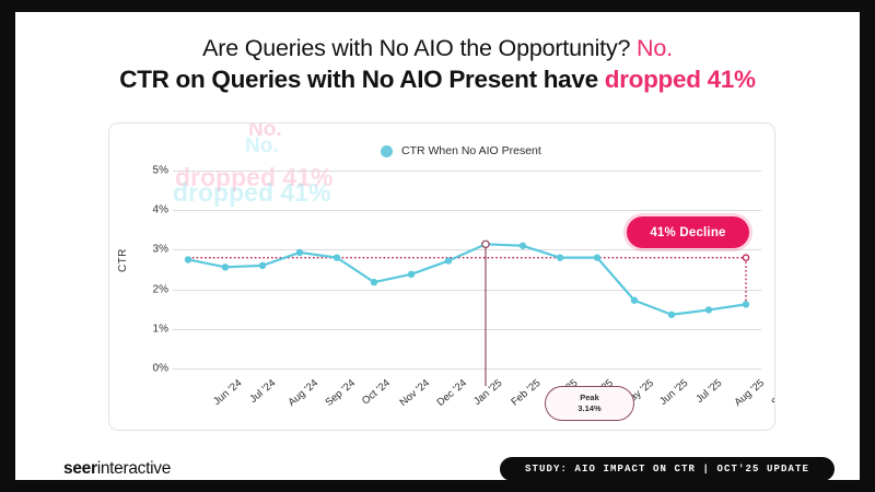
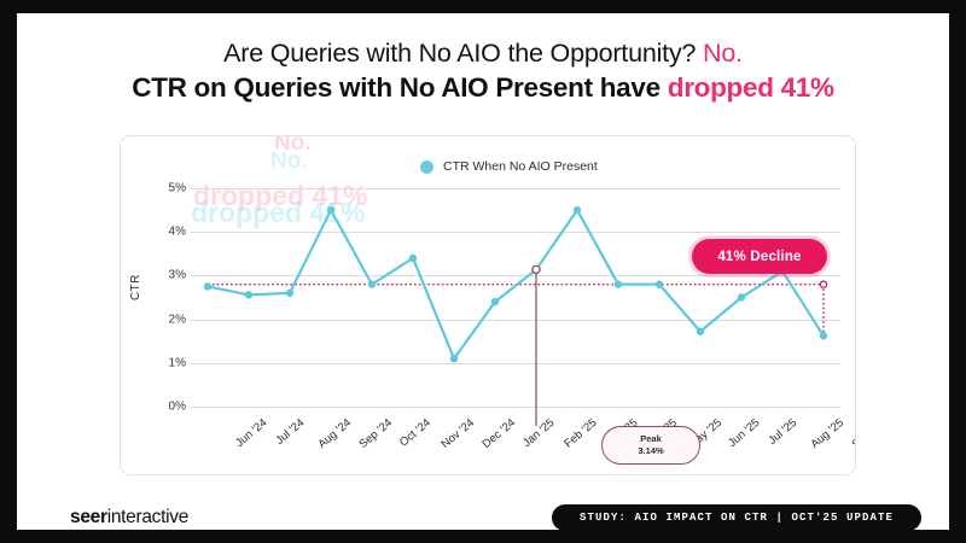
Sep '24: 2.9% -> 4.5%
Nov '24: 2.2% -> 3.4%
Dec '24: 2.4% -> 1.1%
Jan '25: 2.7% -> 2.4%
Mar '25: 3.1% -> 4.5%
Jul '25: 1.4% -> 2.5%
Aug '25: 1.5% -> 3.1%
